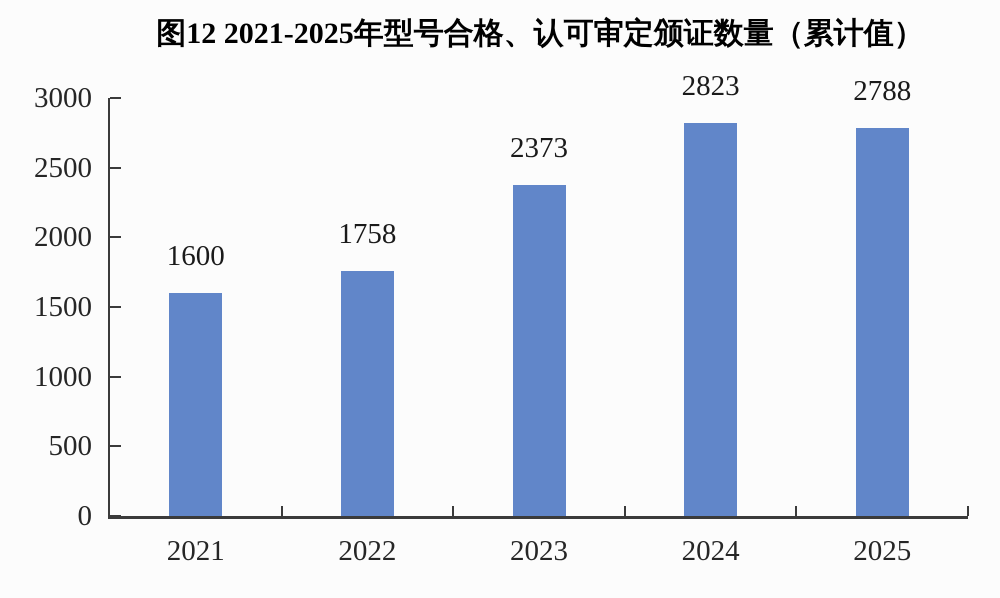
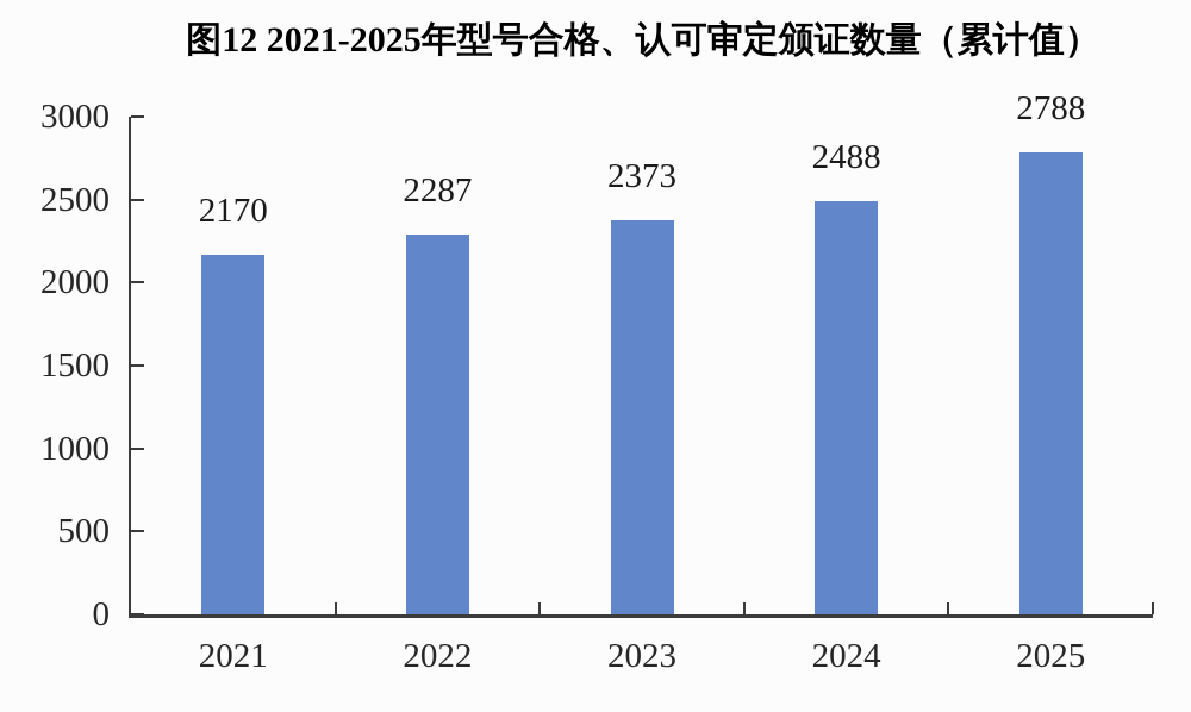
2021: 1600 -> 2170
2022: 1758 -> 2287
2024: 2823 -> 2488
